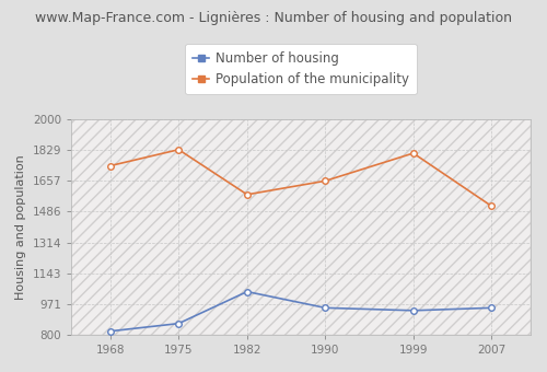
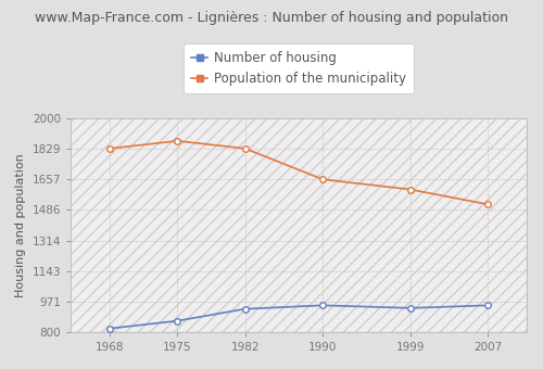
Population of the municipality/1968: 1740 -> 1830
Population of the municipality/1975: 1830 -> 1870
Number of housing/1982: 1040 -> 930
Population of the municipality/1982: 1580 -> 1830
Population of the municipality/1999: 1810 -> 1600
